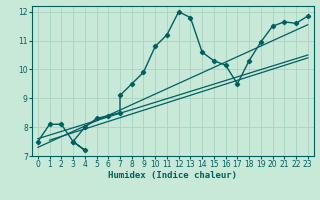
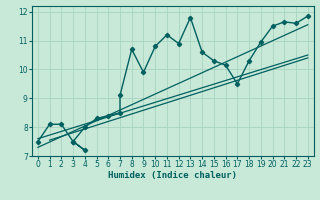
8: 9.50 -> 10.70
12: 12.00 -> 10.90
